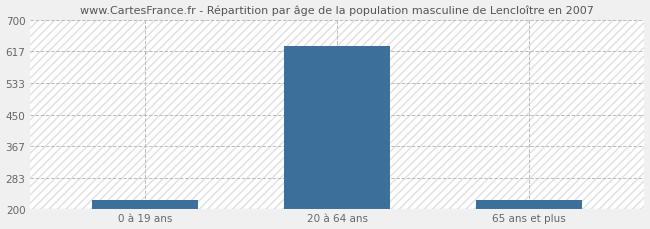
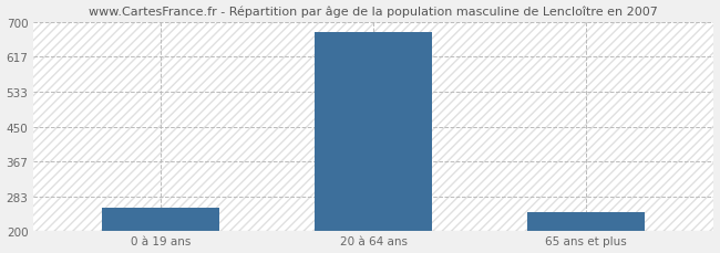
0 à 19 ans: 225 -> 255
20 à 64 ans: 630 -> 675
65 ans et plus: 225 -> 245
